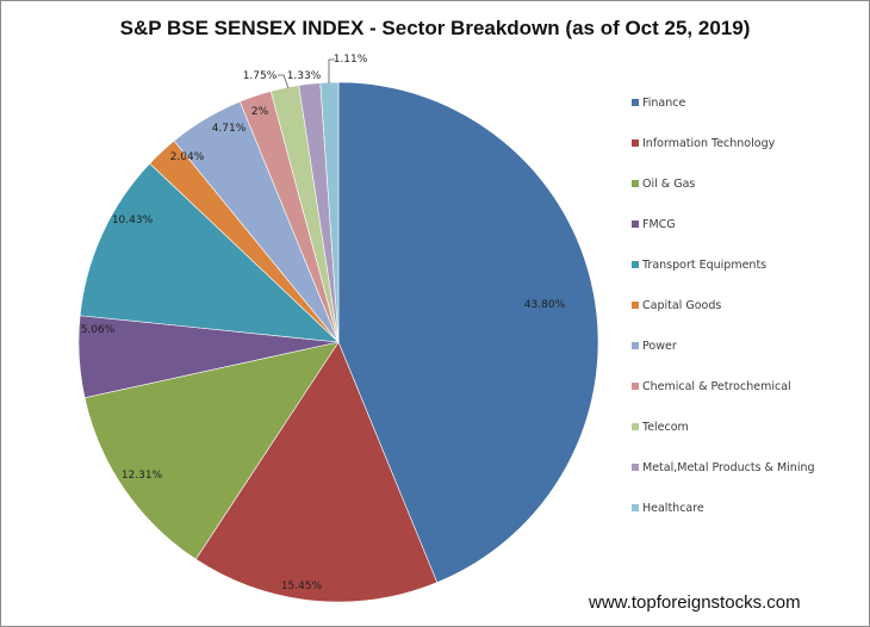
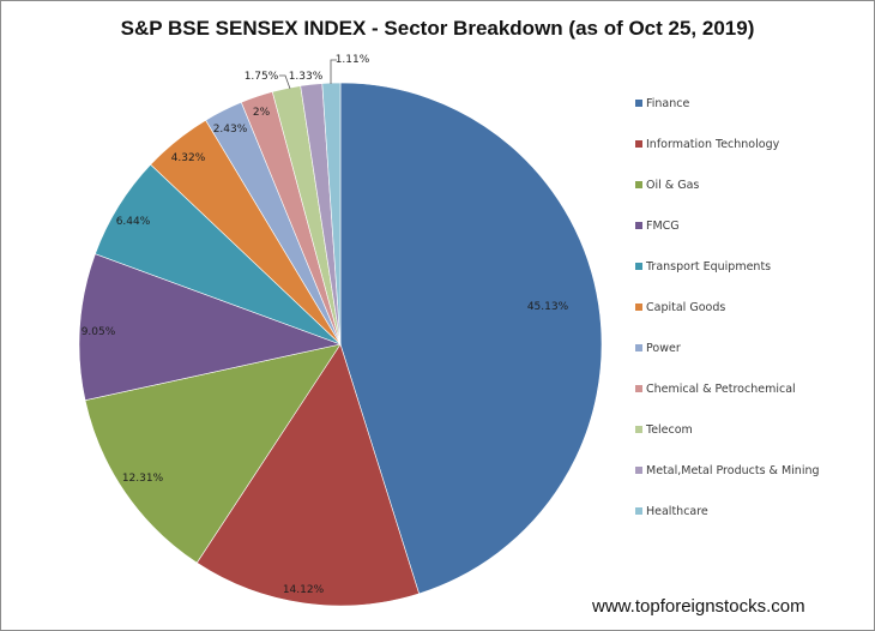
Finance: 43.80% -> 45.13%
Information Technology: 15.45% -> 14.12%
FMCG: 5.06% -> 9.05%
Transport Equipments: 10.43% -> 6.44%
Capital Goods: 2.04% -> 4.32%
Power: 4.71% -> 2.43%
